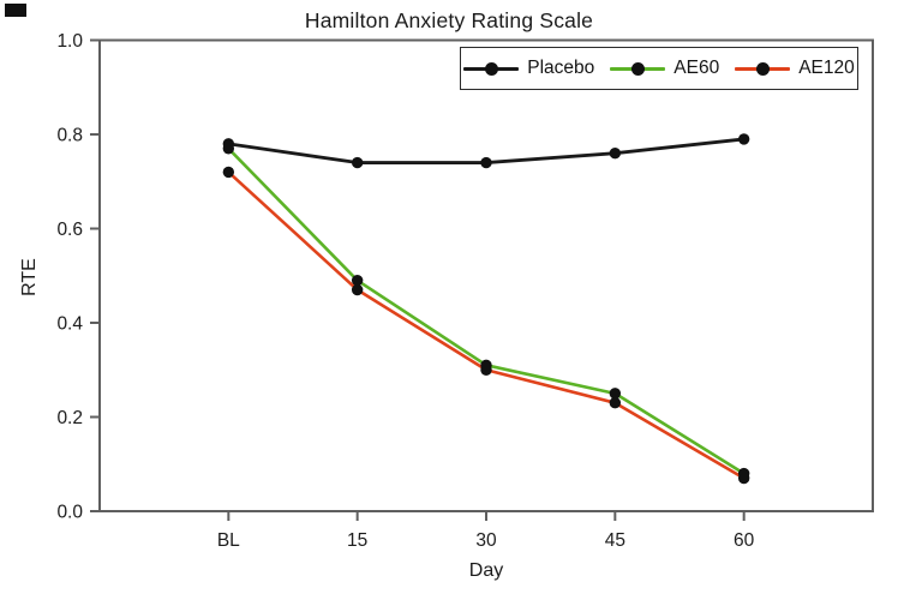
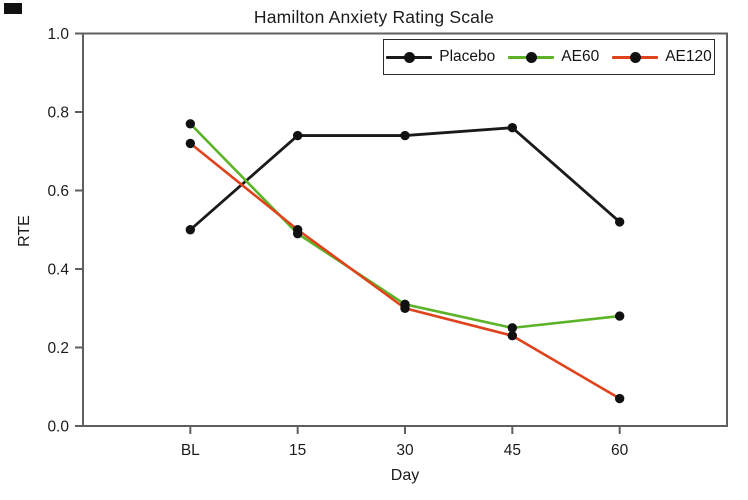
Placebo/BL: 0.78 -> 0.50
AE120/15: 0.47 -> 0.50
Placebo/60: 0.79 -> 0.52
AE60/60: 0.08 -> 0.28
